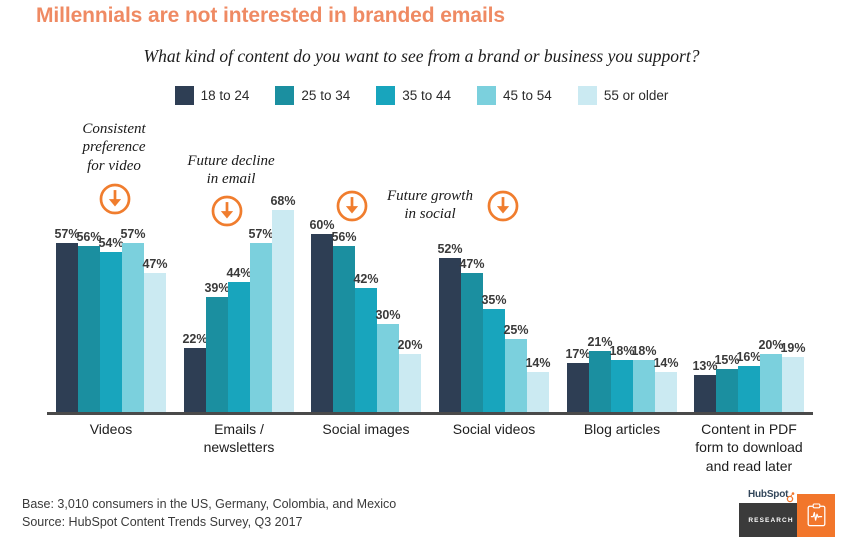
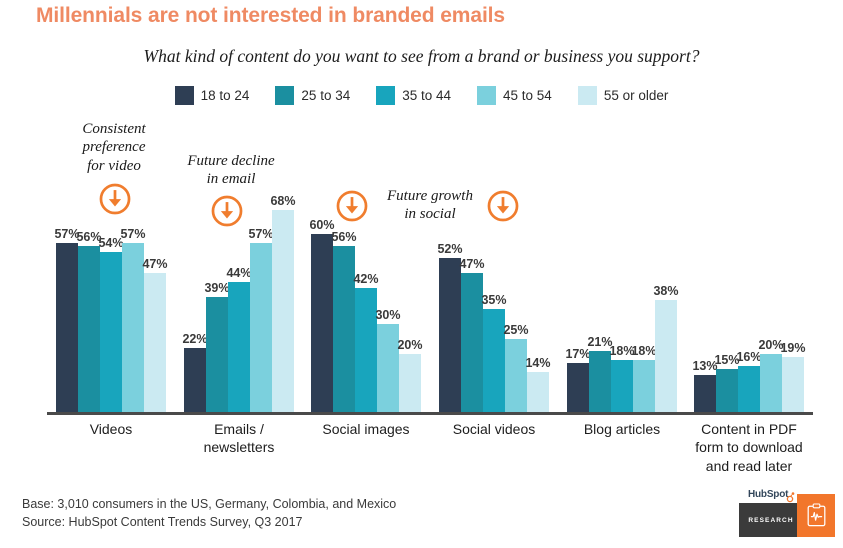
55 or older/Blog articles: 14% -> 38%
